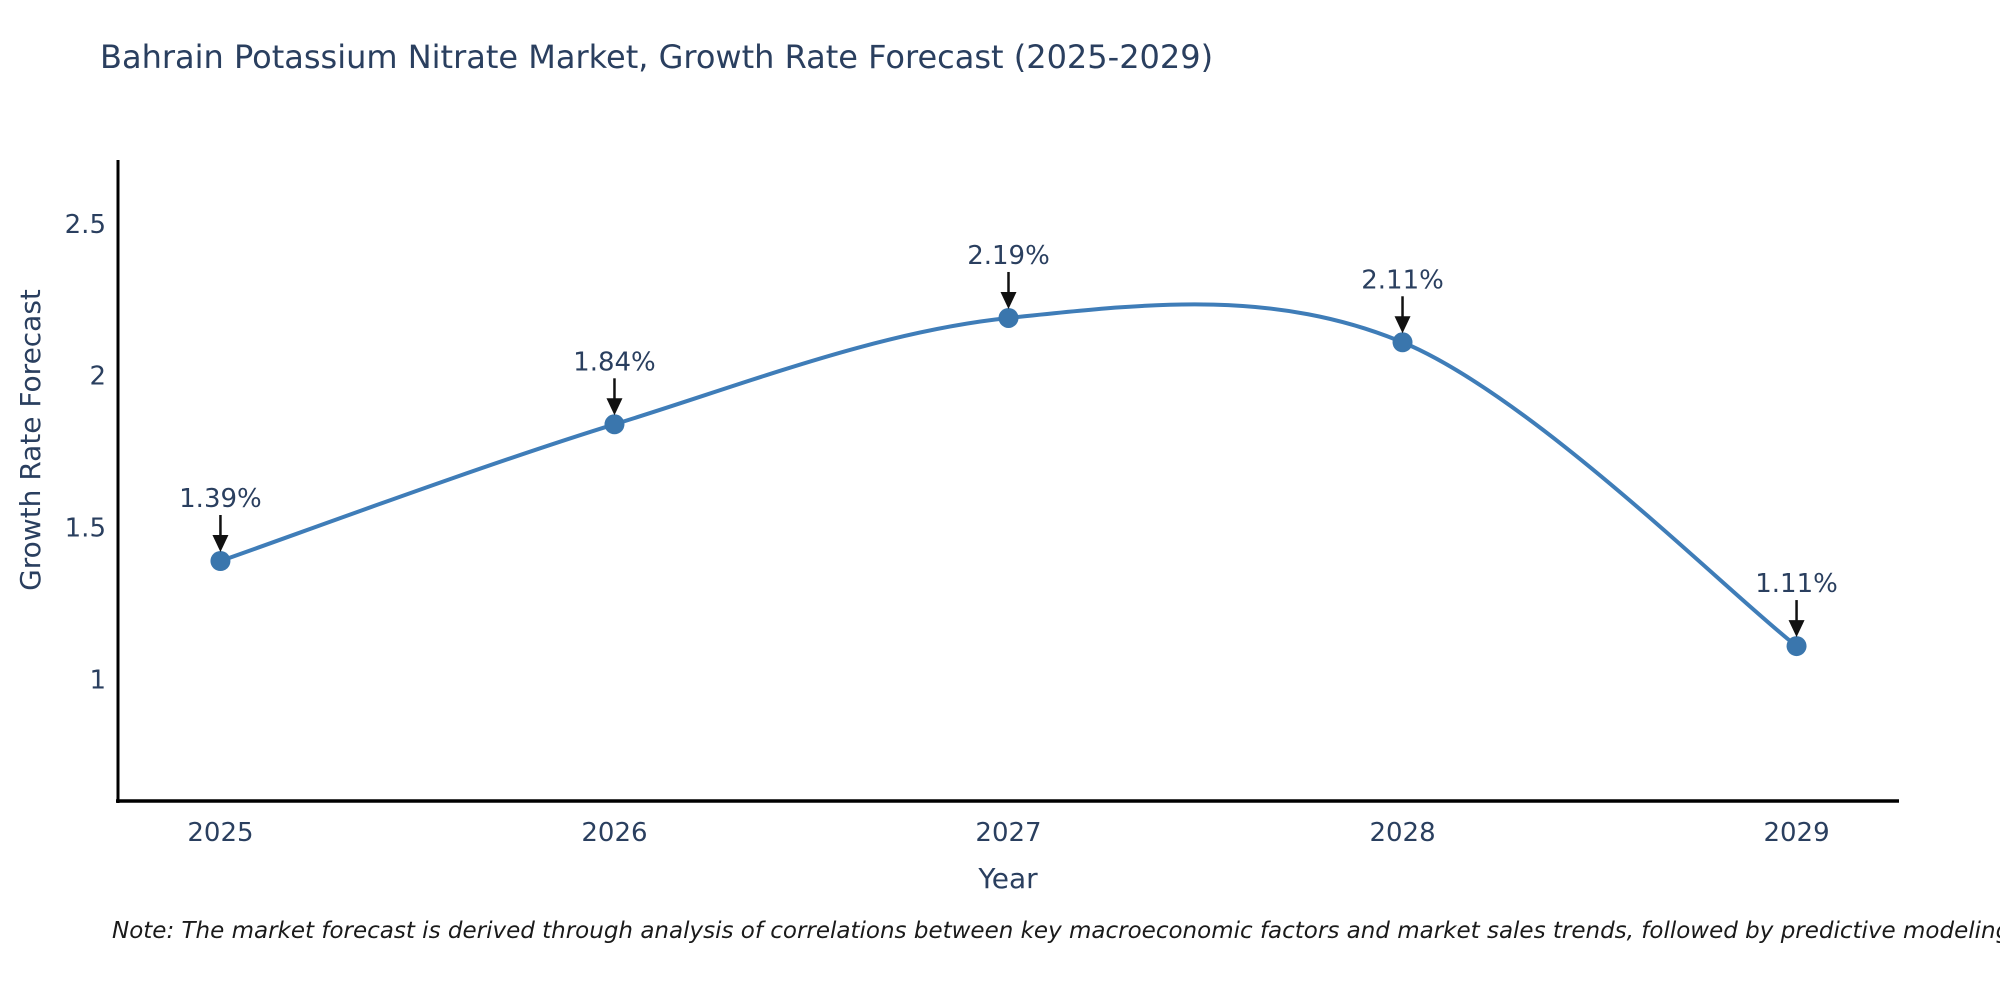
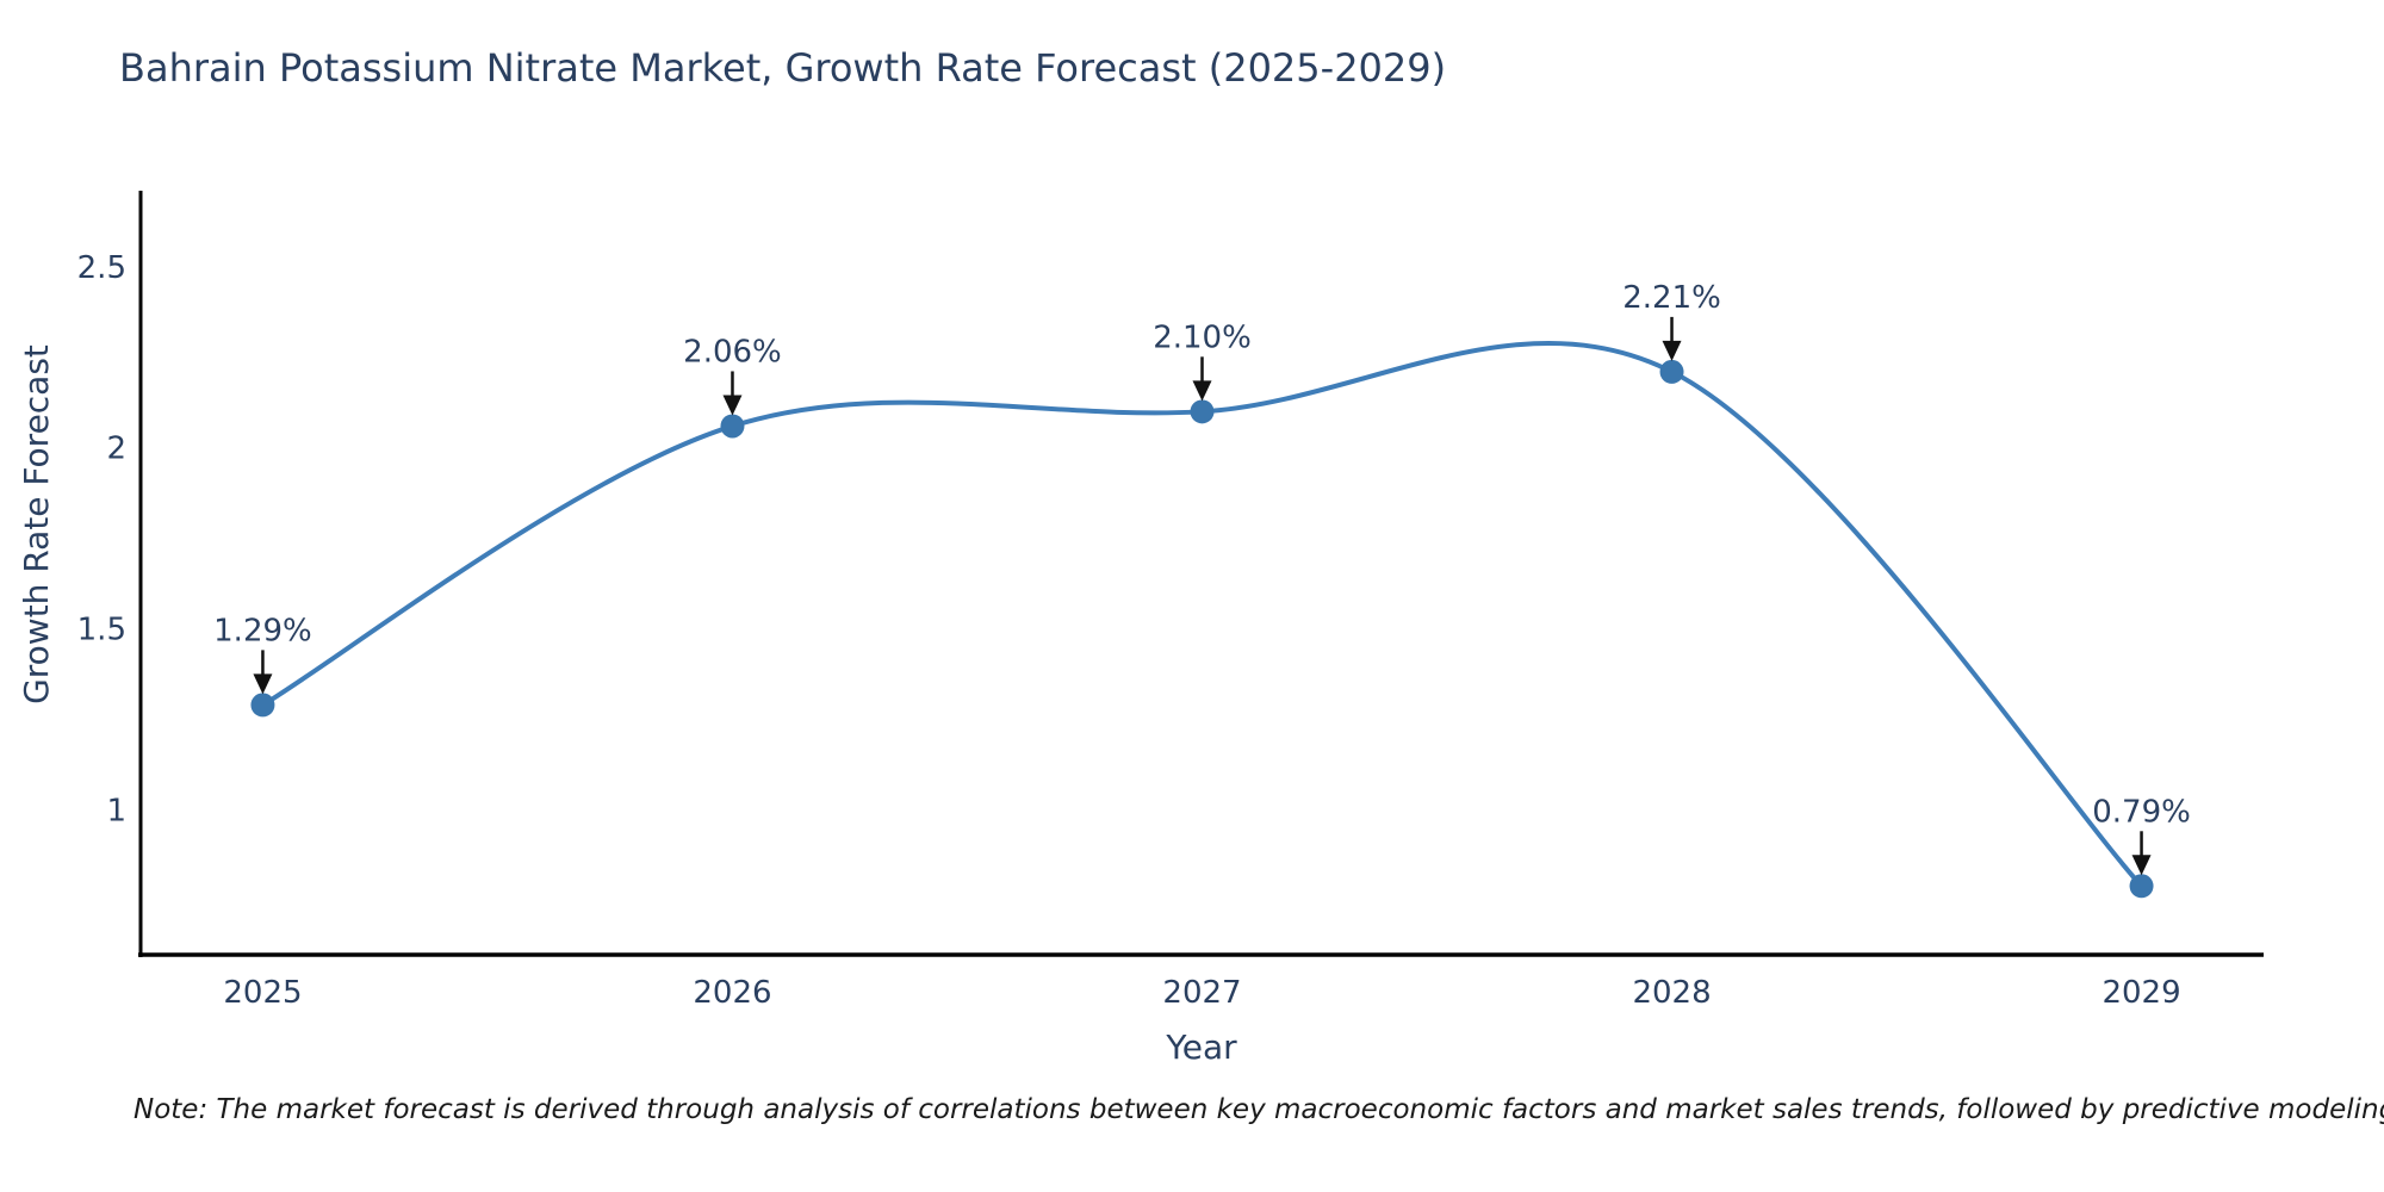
2025: 1.39% -> 1.29%
2026: 1.84% -> 2.06%
2027: 2.19% -> 2.10%
2028: 2.11% -> 2.21%
2029: 1.11% -> 0.79%
